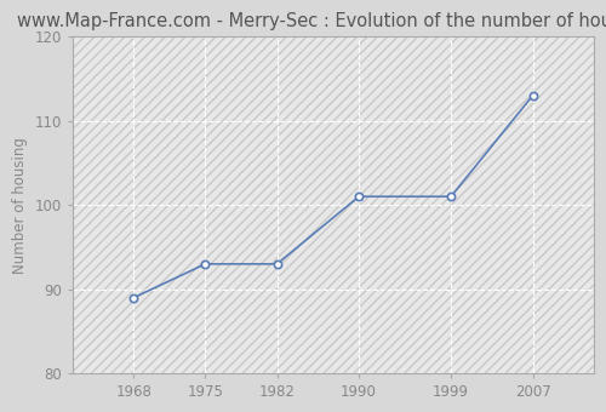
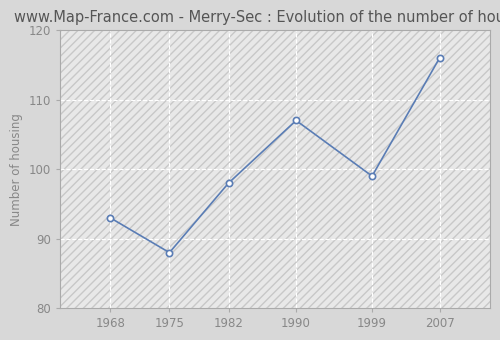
1968: 89 -> 93
1975: 93 -> 88
1982: 93 -> 98
1990: 101 -> 107
1999: 101 -> 99
2007: 113 -> 116
